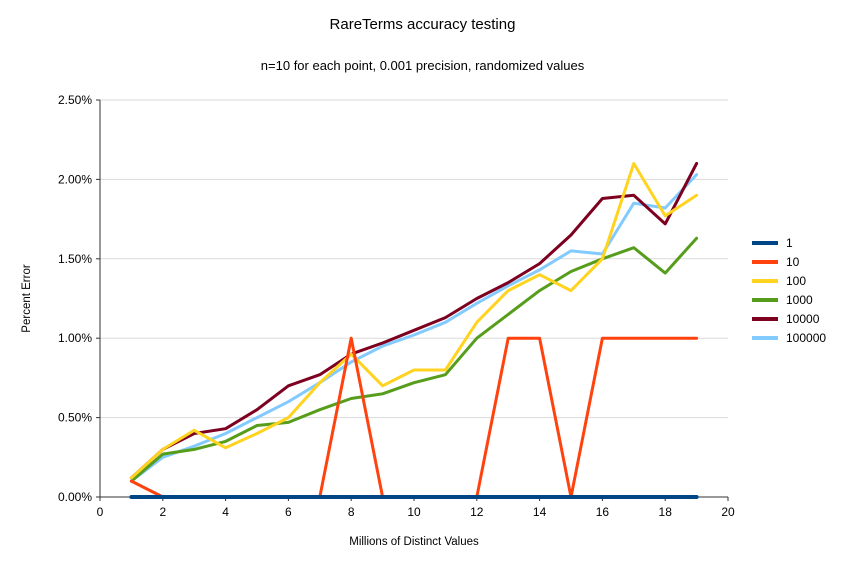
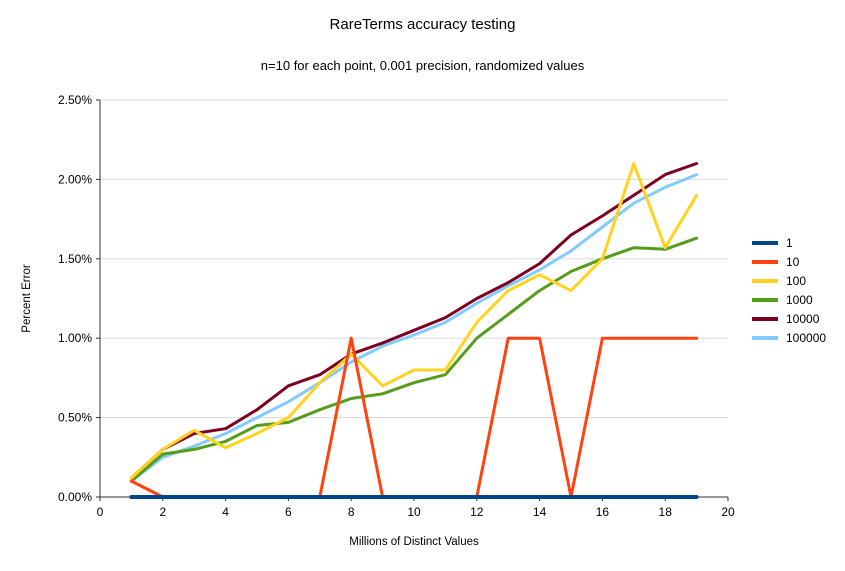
10000/16: 1.88% -> 1.77%
100000/16: 1.53% -> 1.70%
100/18: 1.77% -> 1.57%
1000/18: 1.41% -> 1.56%
10000/18: 1.72% -> 2.03%
100000/18: 1.82% -> 1.95%
